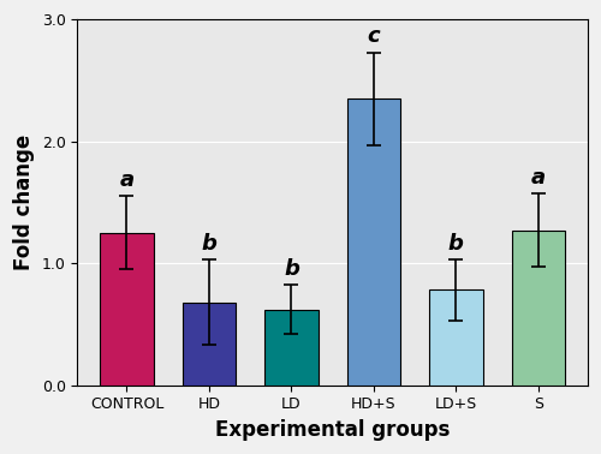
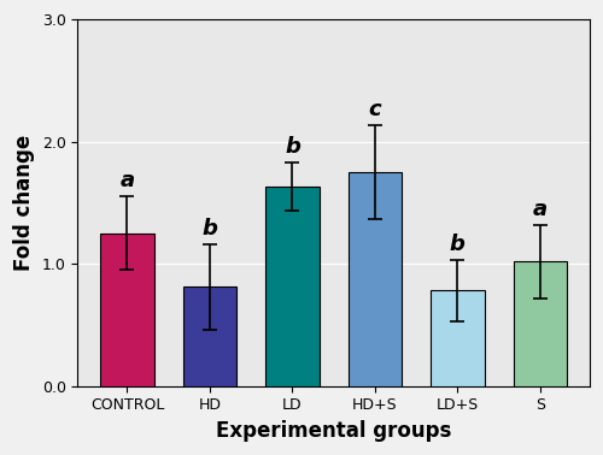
HD: 0.68 -> 0.81
LD: 0.62 -> 1.63
HD+S: 2.35 -> 1.75
S: 1.27 -> 1.02
